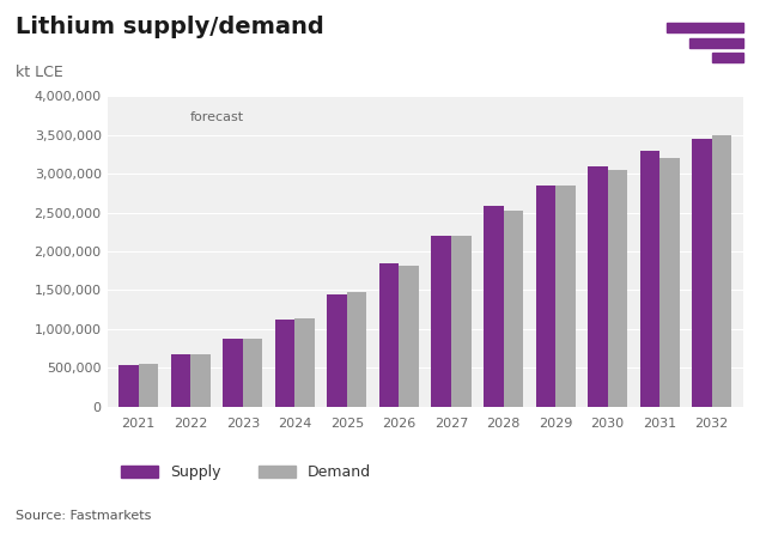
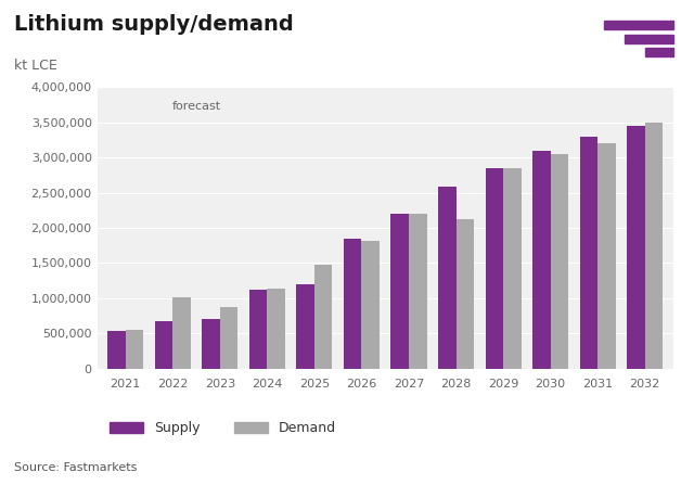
Demand/2022: 680,000 -> 1,020,000
Supply/2023: 880,000 -> 700,000
Supply/2025: 1,450,000 -> 1,200,000
Demand/2028: 2,520,000 -> 2,120,000
